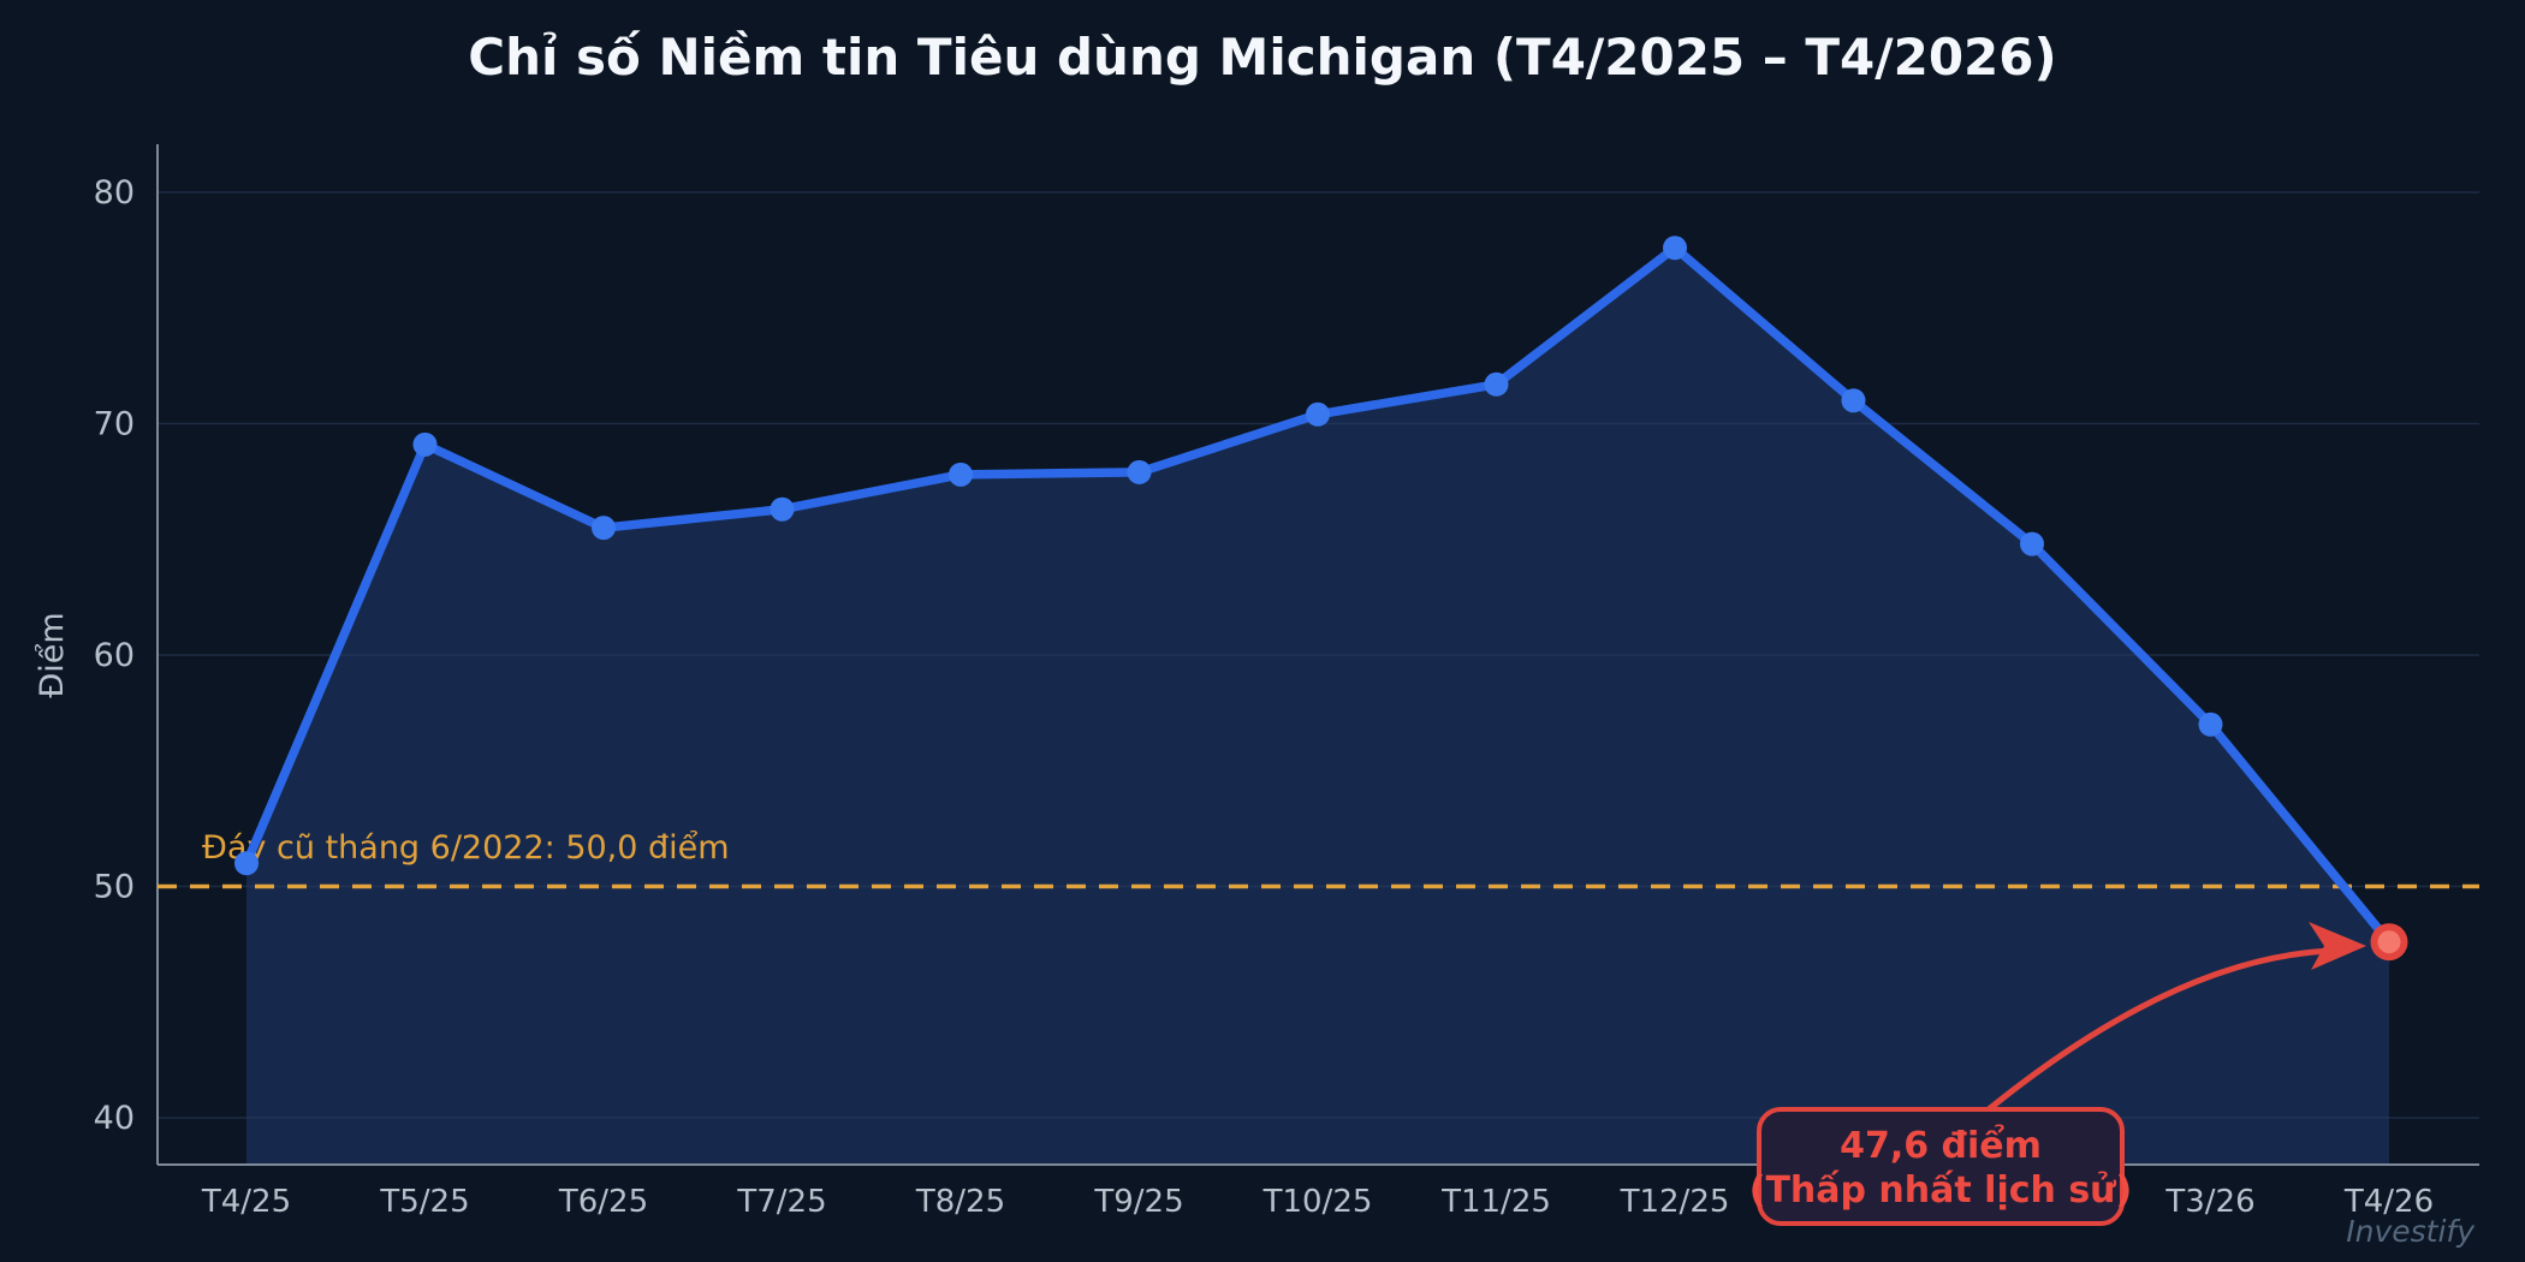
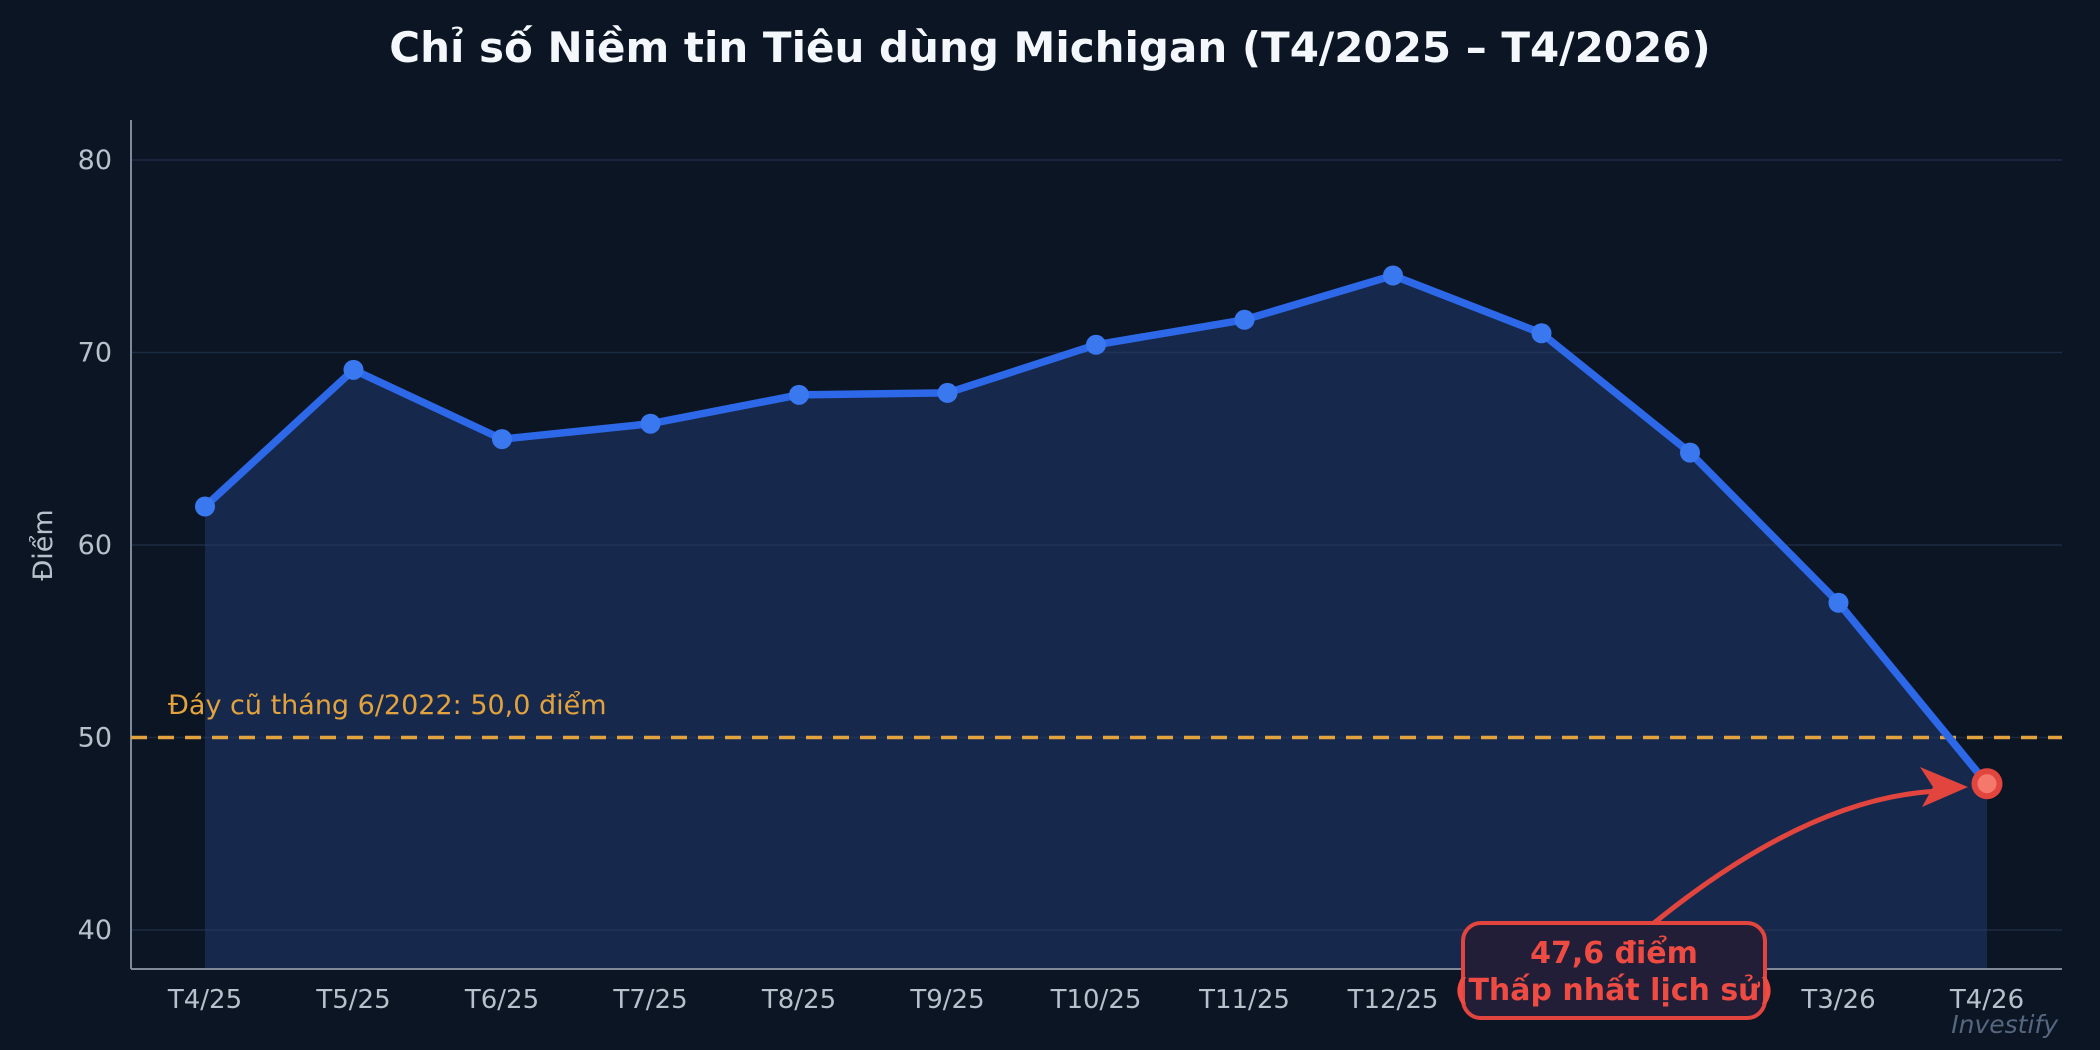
T4/25: 51.0 -> 62.0
T12/25: 77.6 -> 74.0
